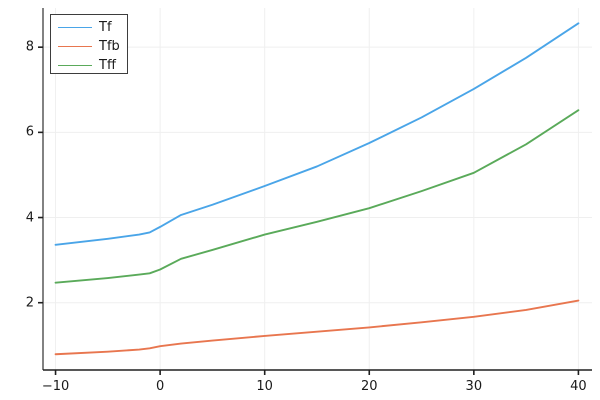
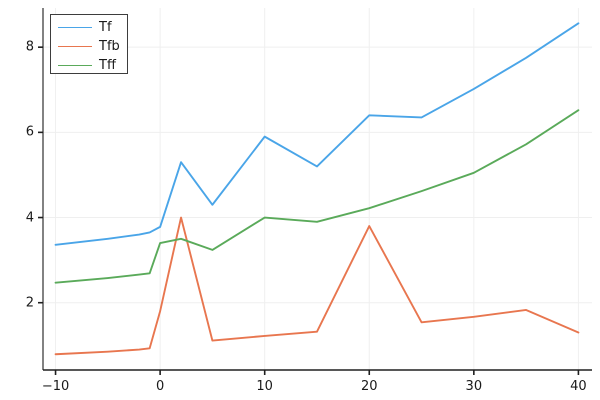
Tfb/0: 1.0 -> 1.8
Tff/0: 2.8 -> 3.4
Tf/2: 4.1 -> 5.3
Tfb/2: 1.0 -> 4.0
Tff/2: 3.0 -> 3.5
Tf/10: 4.7 -> 5.9
Tff/10: 3.6 -> 4.0
Tf/20: 5.8 -> 6.4
Tfb/20: 1.4 -> 3.8
Tfb/40: 2.0 -> 1.3
